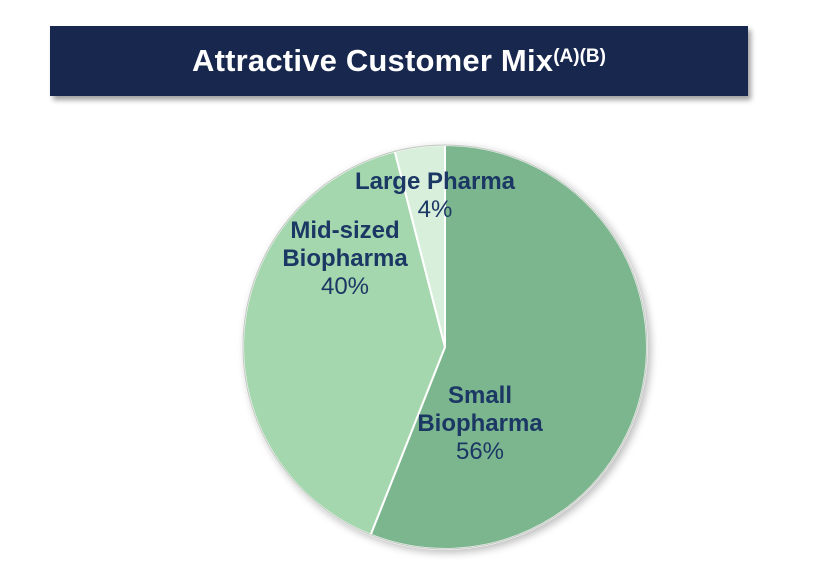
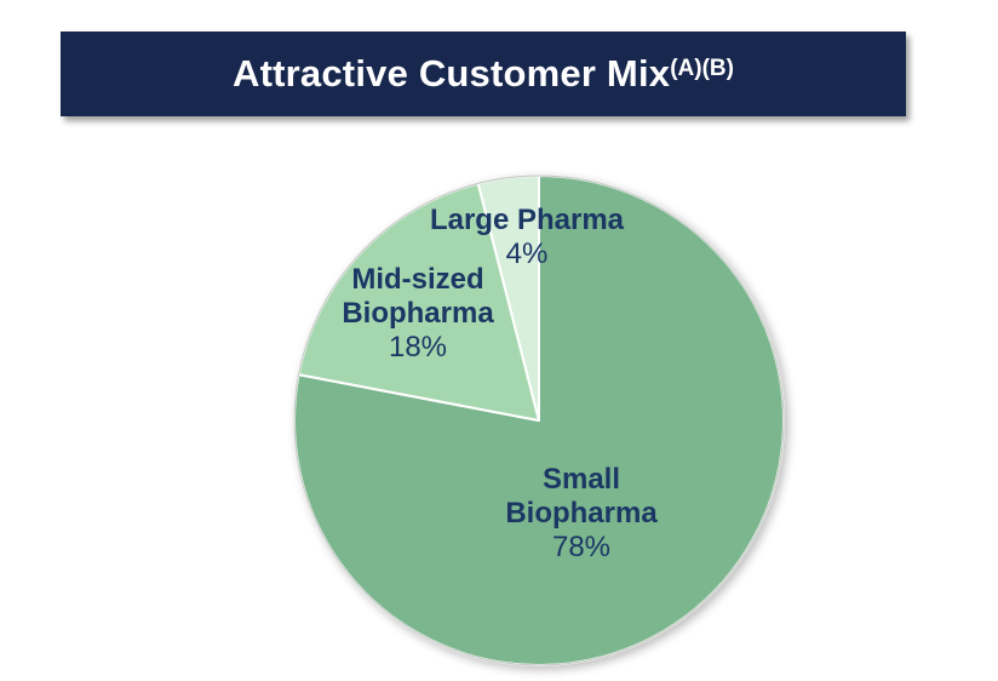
Small Biopharma: 56% -> 78%
Mid-sized Biopharma: 40% -> 18%
